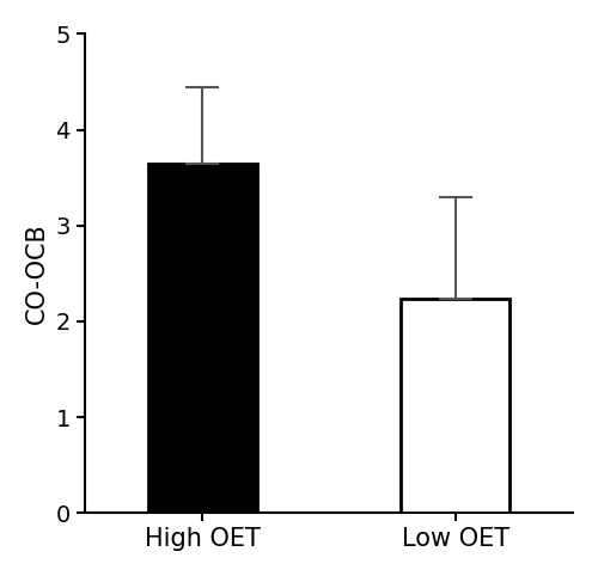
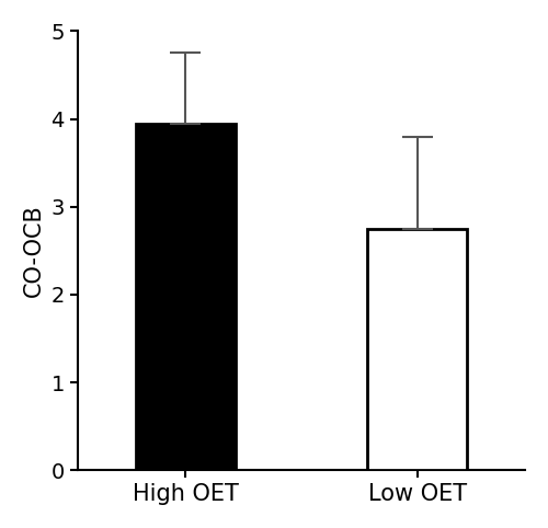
High OET: 3.64 -> 3.95
Low OET: 2.24 -> 2.75
